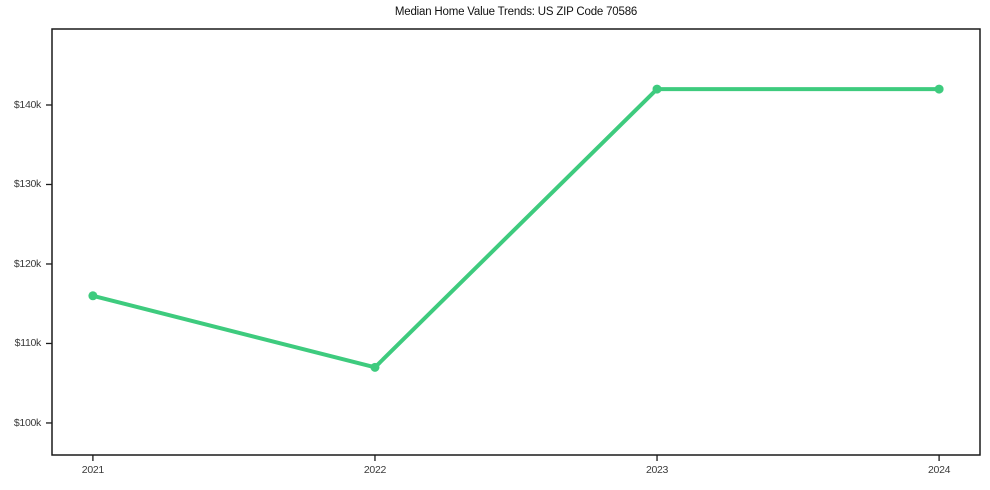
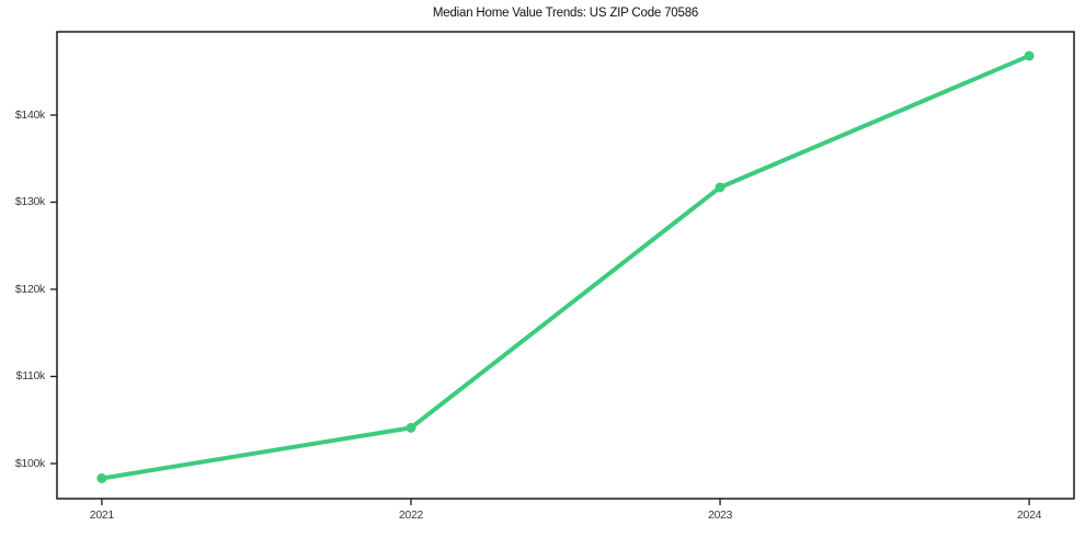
2021: $116k -> $98k
2022: $107k -> $104k
2023: $142k -> $132k
2024: $142k -> $147k
